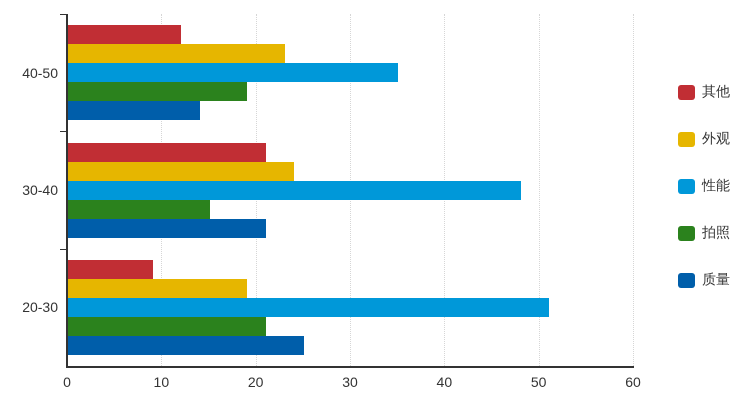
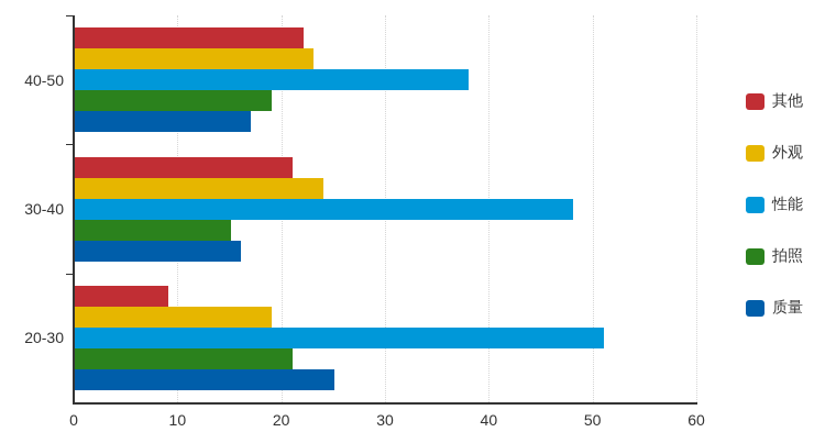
其他/40-50: 12 -> 22
性能/40-50: 35 -> 38
质量/40-50: 14 -> 17
质量/30-40: 21 -> 16
